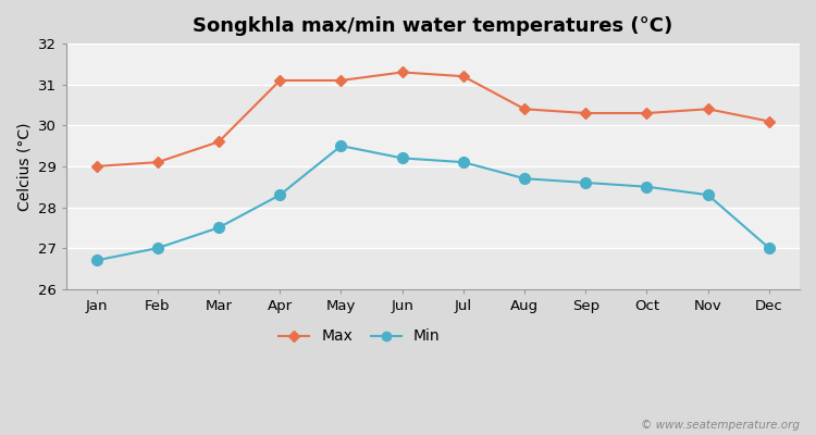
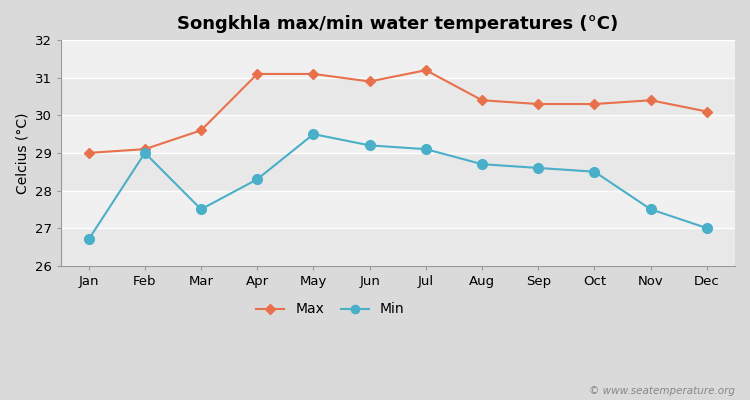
Min/Feb: 27.0 -> 29.0
Max/Jun: 31.3 -> 30.9
Min/Nov: 28.3 -> 27.5
